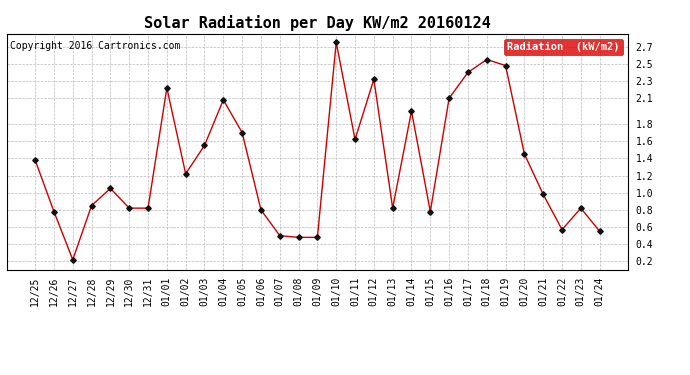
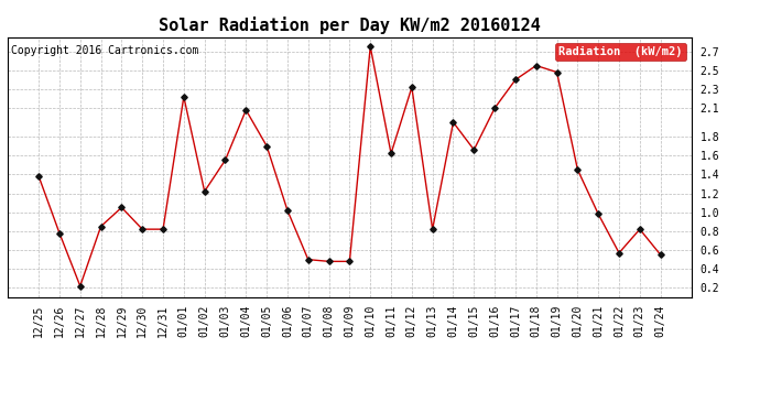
01/06: 0.80 -> 1.02
01/15: 0.78 -> 1.66
